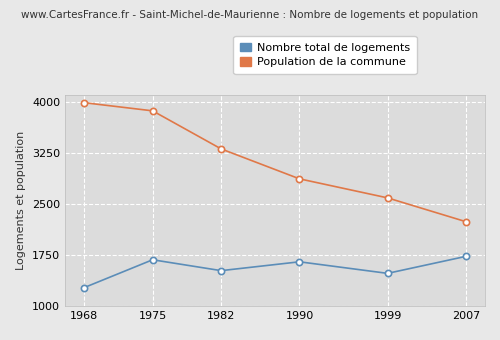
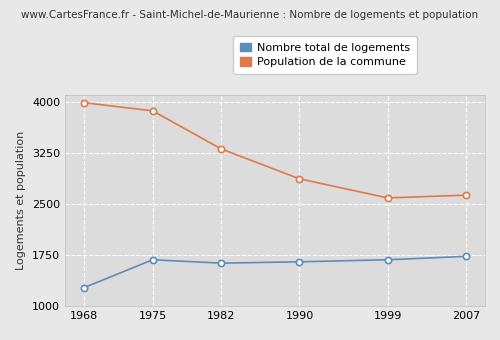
Nombre total de logements/1982: 1520 -> 1630
Nombre total de logements/1999: 1480 -> 1680
Population de la commune/2007: 2240 -> 2630
